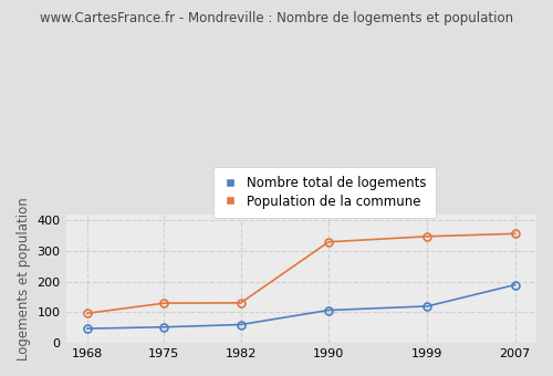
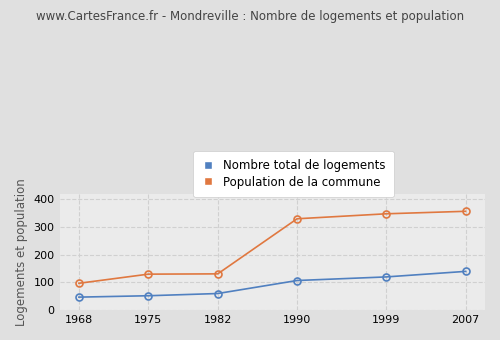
Nombre total de logements/2007: 190 -> 140
